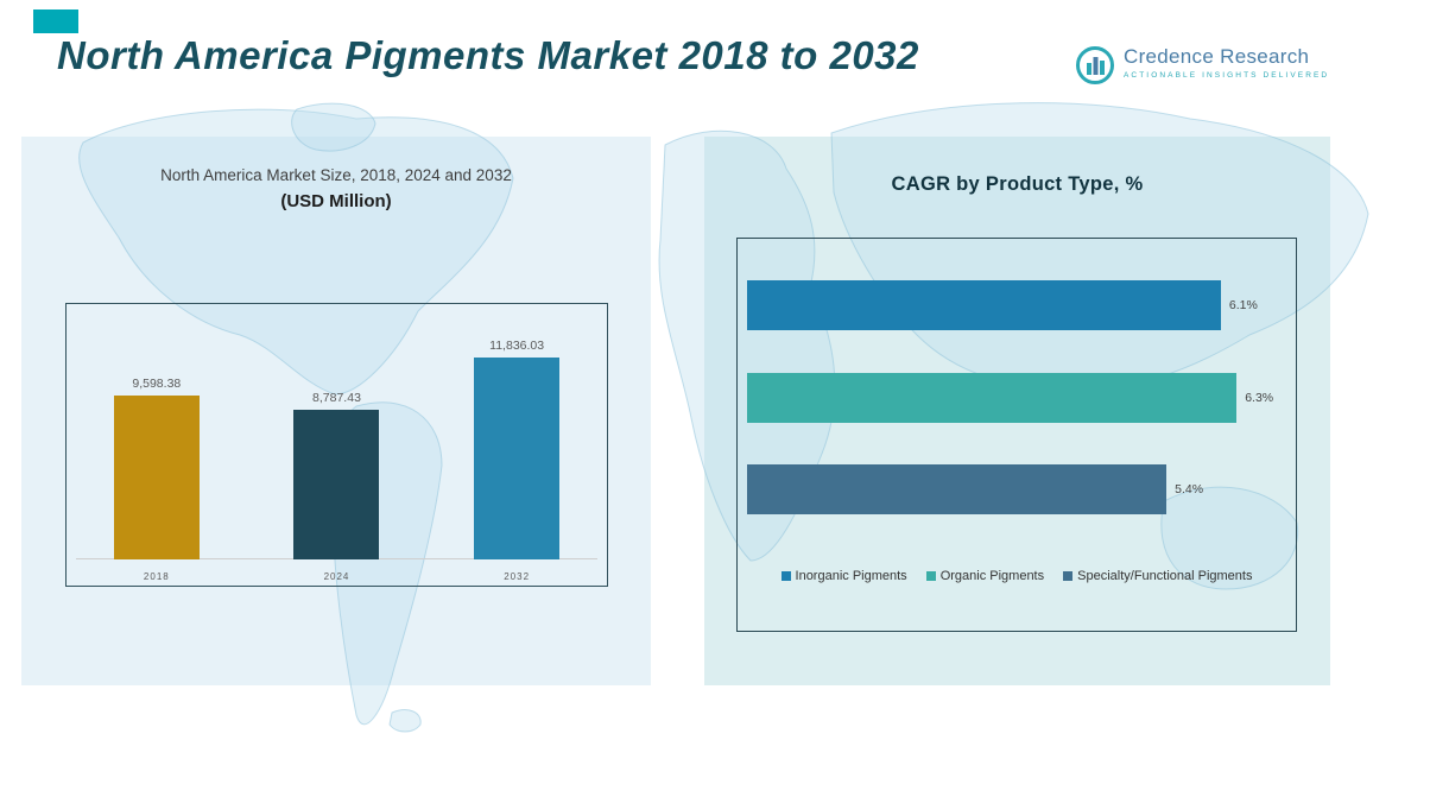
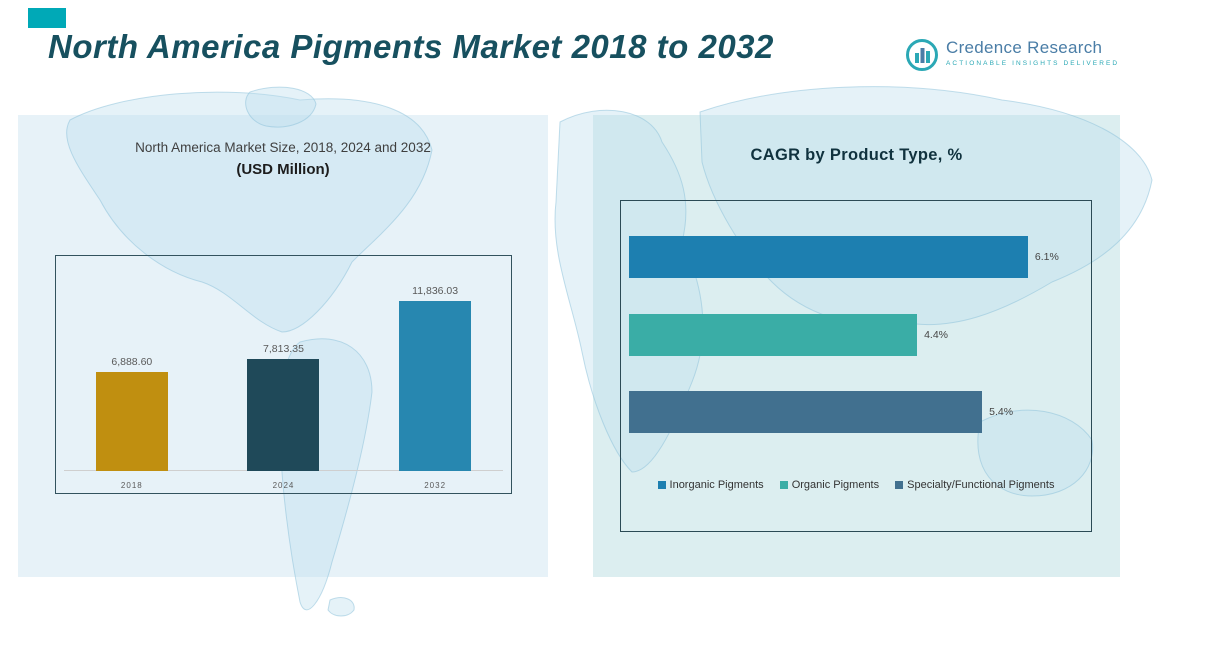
North America Market Size, 2018, 2024 and 2032/2018: 9,598.38 -> 6,888.60
North America Market Size, 2018, 2024 and 2032/2024: 8,787.43 -> 7,813.35
CAGR by Product Type, %/Organic Pigments: 6.3% -> 4.4%
